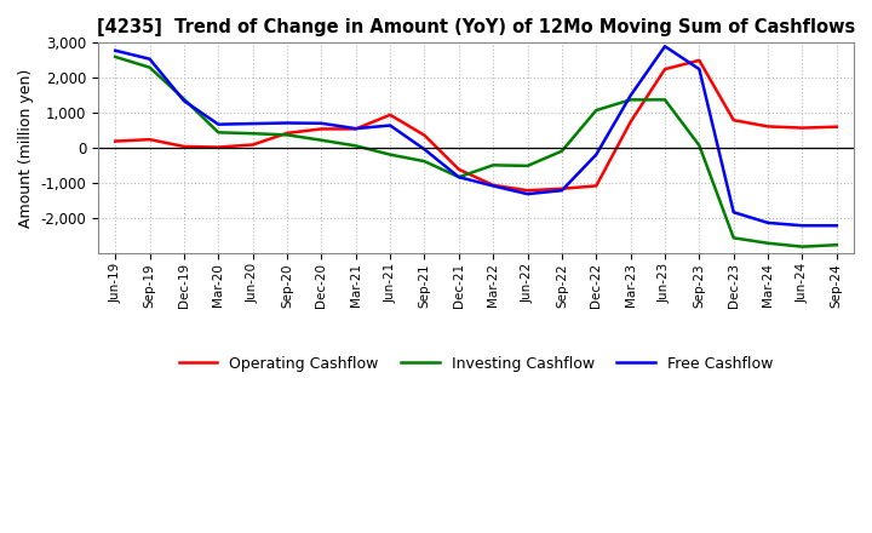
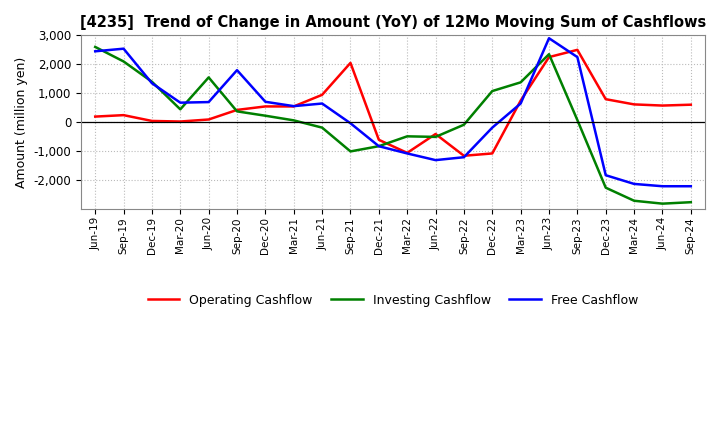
Free Cashflow/Jun-19: 2,780 -> 2,450
Investing Cashflow/Sep-19: 2,300 -> 2,100
Investing Cashflow/Jun-20: 420 -> 1,550
Free Cashflow/Sep-20: 720 -> 1,800
Operating Cashflow/Sep-21: 370 -> 2,050
Investing Cashflow/Sep-21: -370 -> -1,000
Operating Cashflow/Jun-22: -1,200 -> -400
Free Cashflow/Mar-23: 1,500 -> 650
Investing Cashflow/Jun-23: 1,380 -> 2,350
Investing Cashflow/Dec-23: -2,550 -> -2,250
